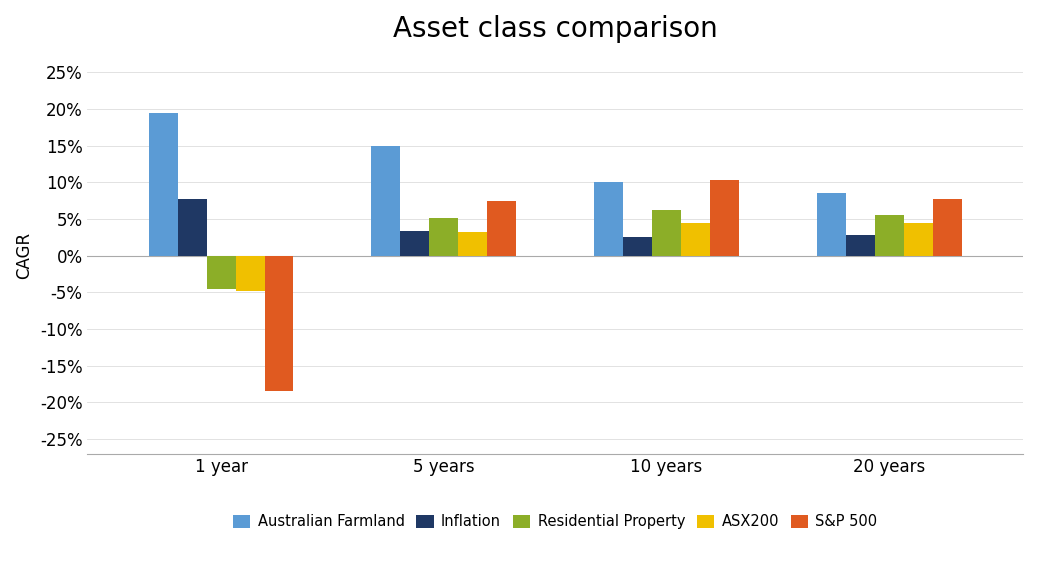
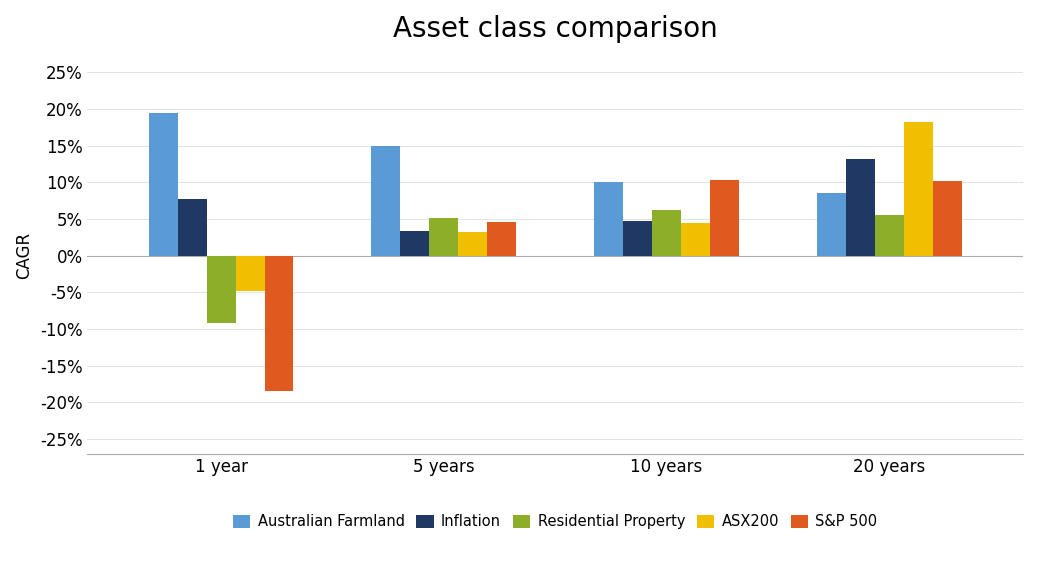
Residential Property/1 year: -4.5% -> -9.2%
S&P 500/5 years: 7.5% -> 4.6%
Inflation/10 years: 2.6% -> 4.8%
Inflation/20 years: 2.8% -> 13.2%
ASX200/20 years: 4.4% -> 18.2%
S&P 500/20 years: 7.7% -> 10.2%
